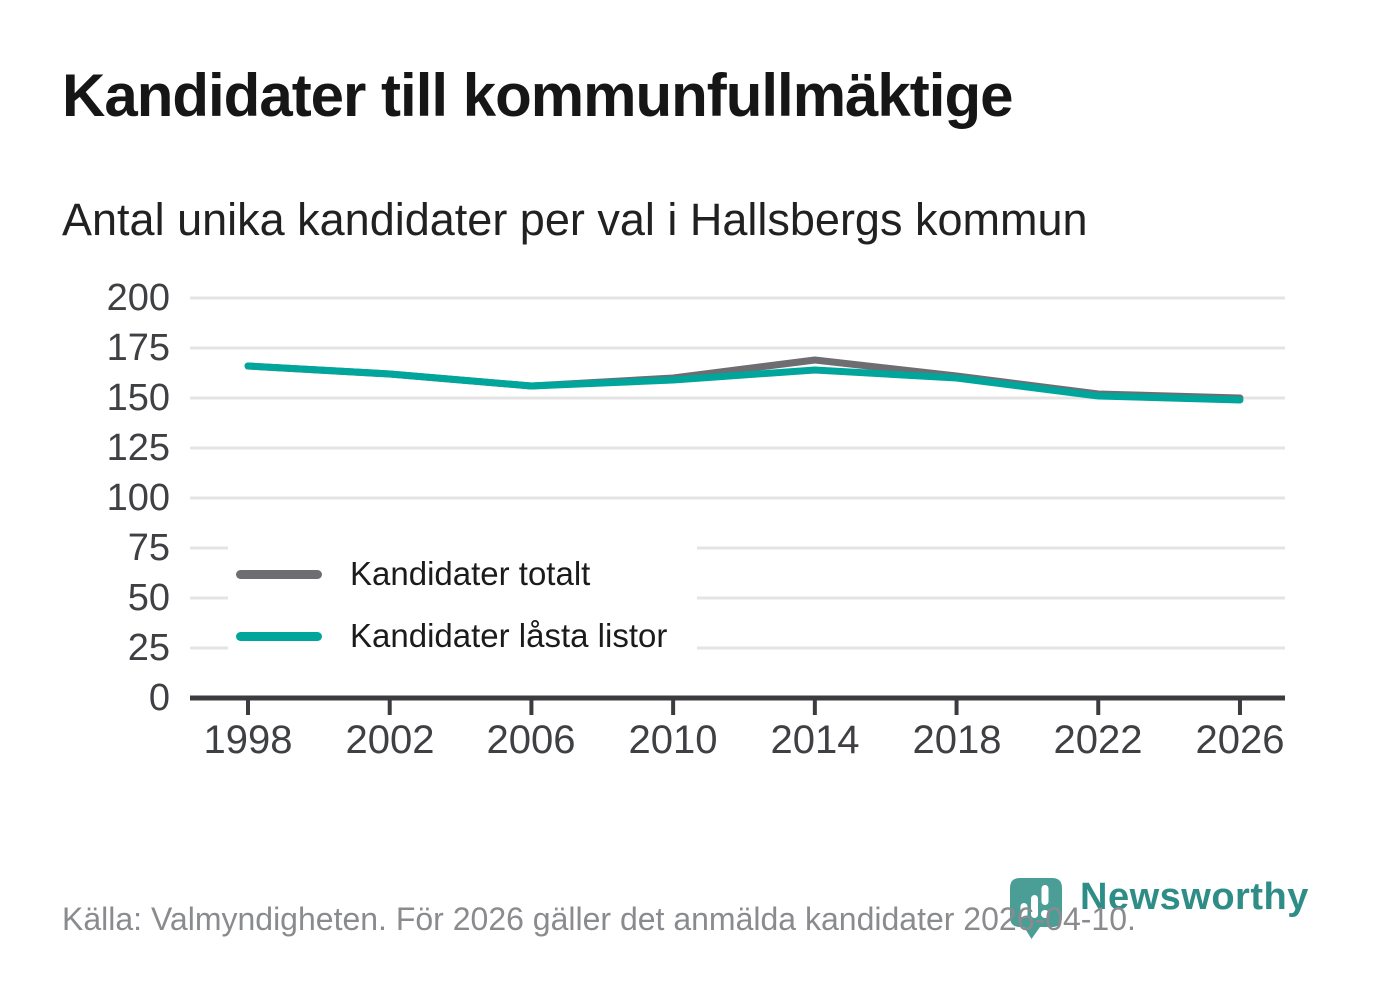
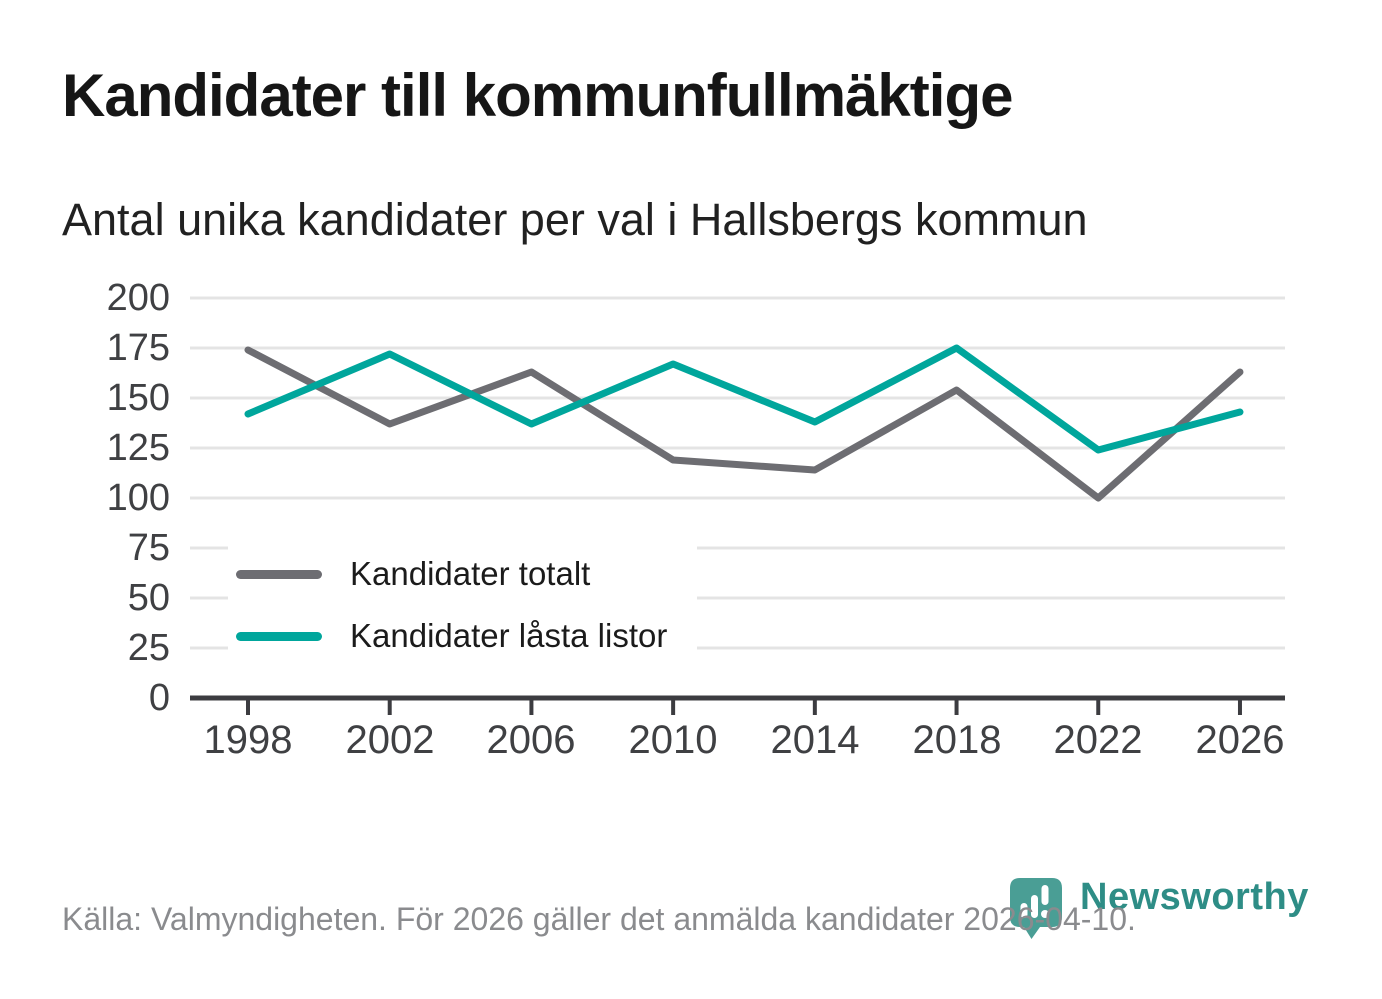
Kandidater totalt/1998: 166 -> 174
Kandidater låsta listor/1998: 166 -> 142
Kandidater totalt/2002: 162 -> 137
Kandidater låsta listor/2002: 162 -> 172
Kandidater totalt/2006: 156 -> 163
Kandidater låsta listor/2006: 156 -> 137
Kandidater totalt/2010: 160 -> 119
Kandidater låsta listor/2010: 159 -> 167
Kandidater totalt/2014: 169 -> 114
Kandidater låsta listor/2014: 164 -> 138
Kandidater totalt/2018: 161 -> 154
Kandidater låsta listor/2018: 160 -> 175
Kandidater totalt/2022: 152 -> 100
Kandidater låsta listor/2022: 151 -> 124
Kandidater totalt/2026: 150 -> 163
Kandidater låsta listor/2026: 149 -> 143
